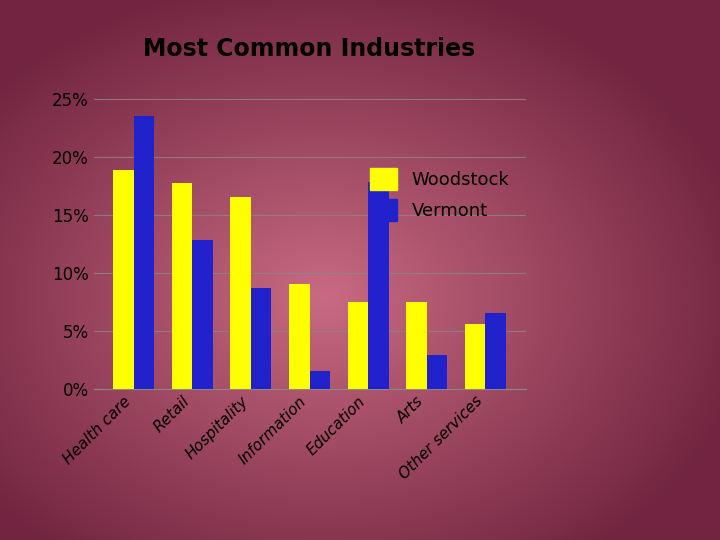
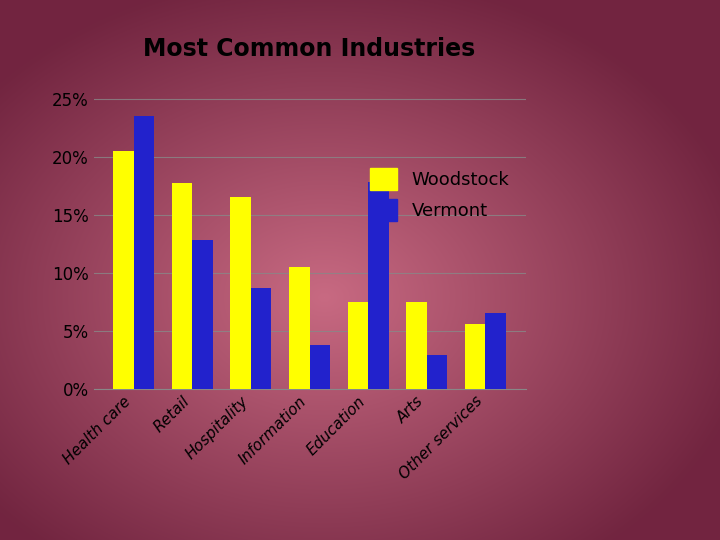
Woodstock/Health care: 18.9% -> 20.5%
Woodstock/Information: 9.0% -> 10.5%
Vermont/Information: 1.5% -> 3.8%
